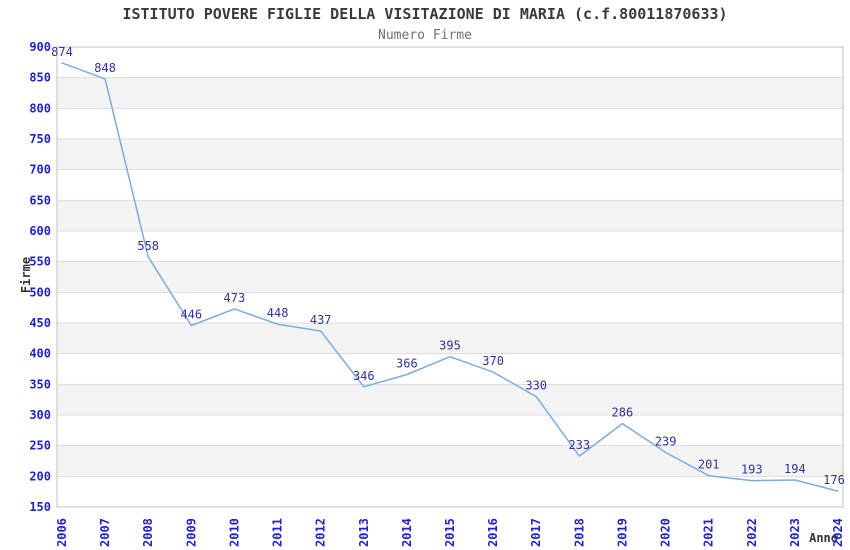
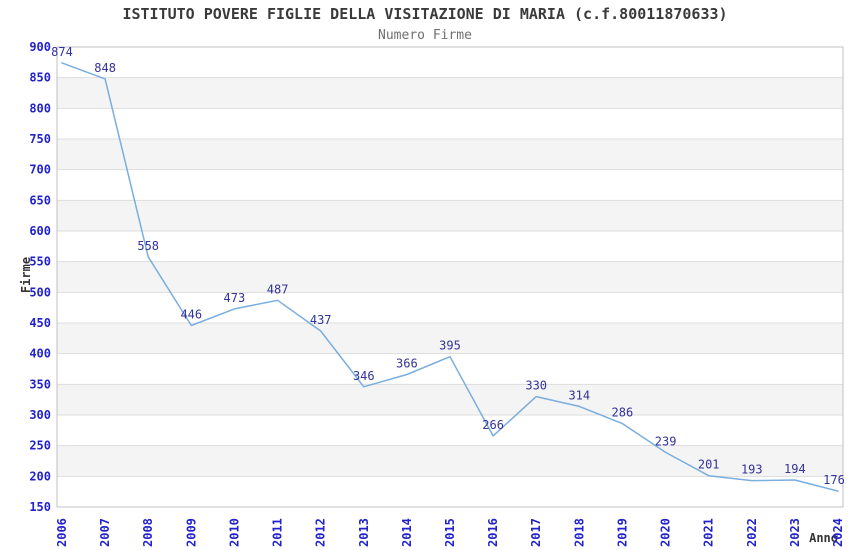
2011: 448 -> 487
2016: 370 -> 266
2018: 233 -> 314
